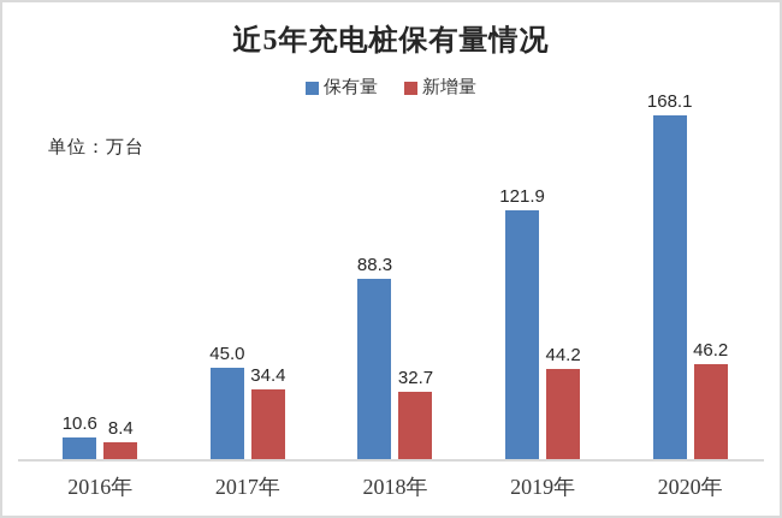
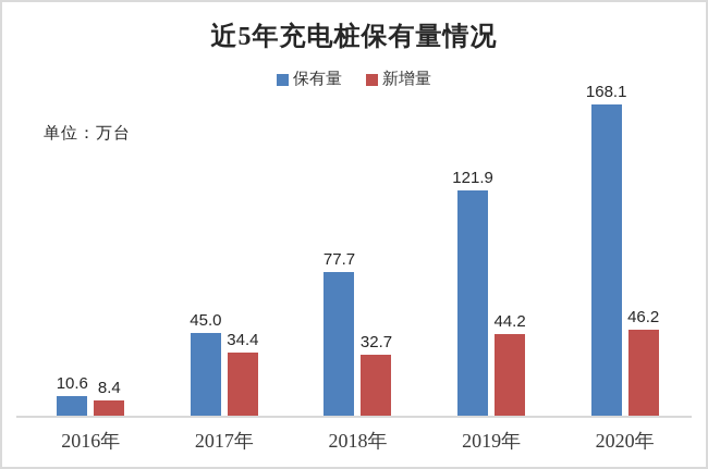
保有量/2018年: 88.3 -> 77.7
